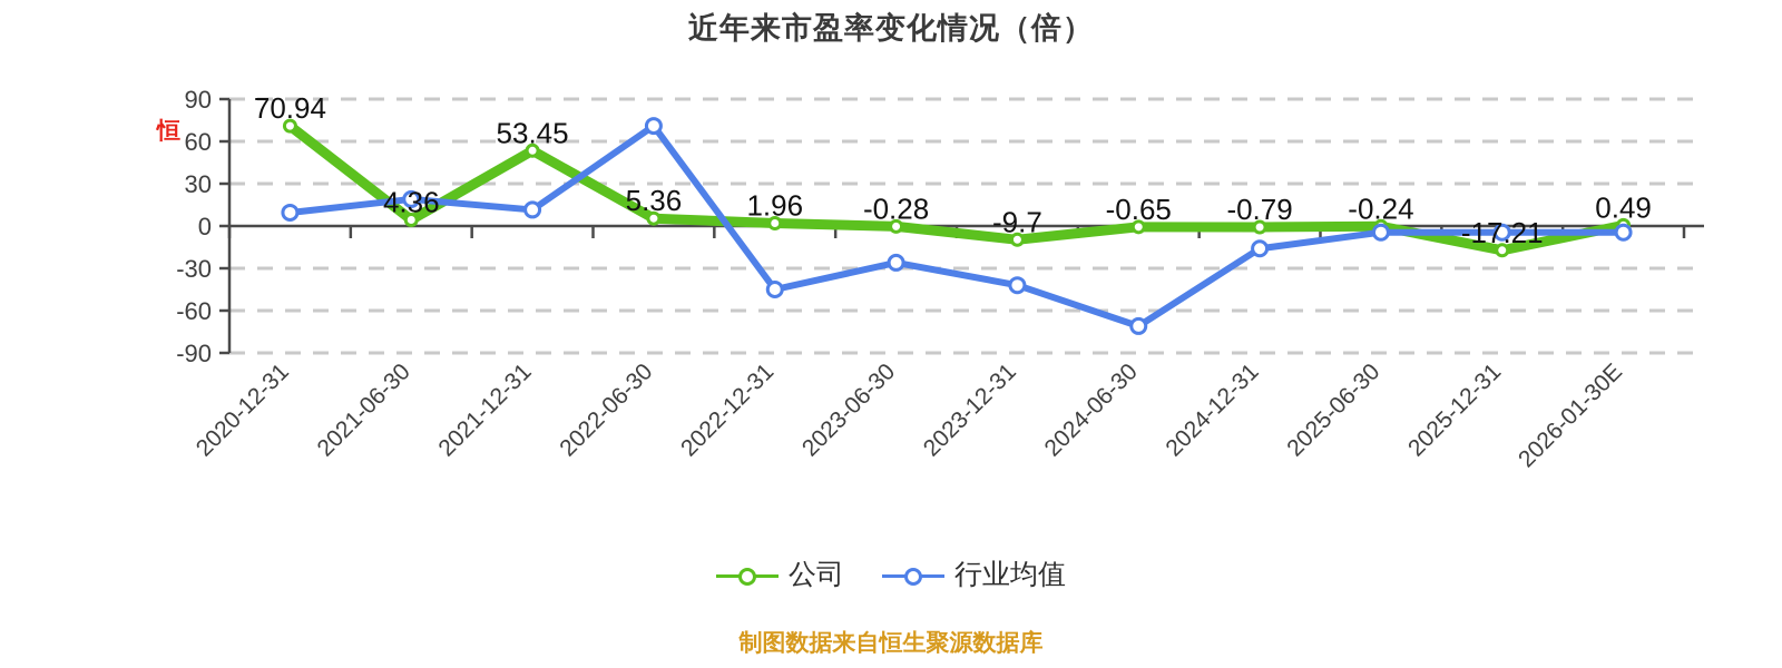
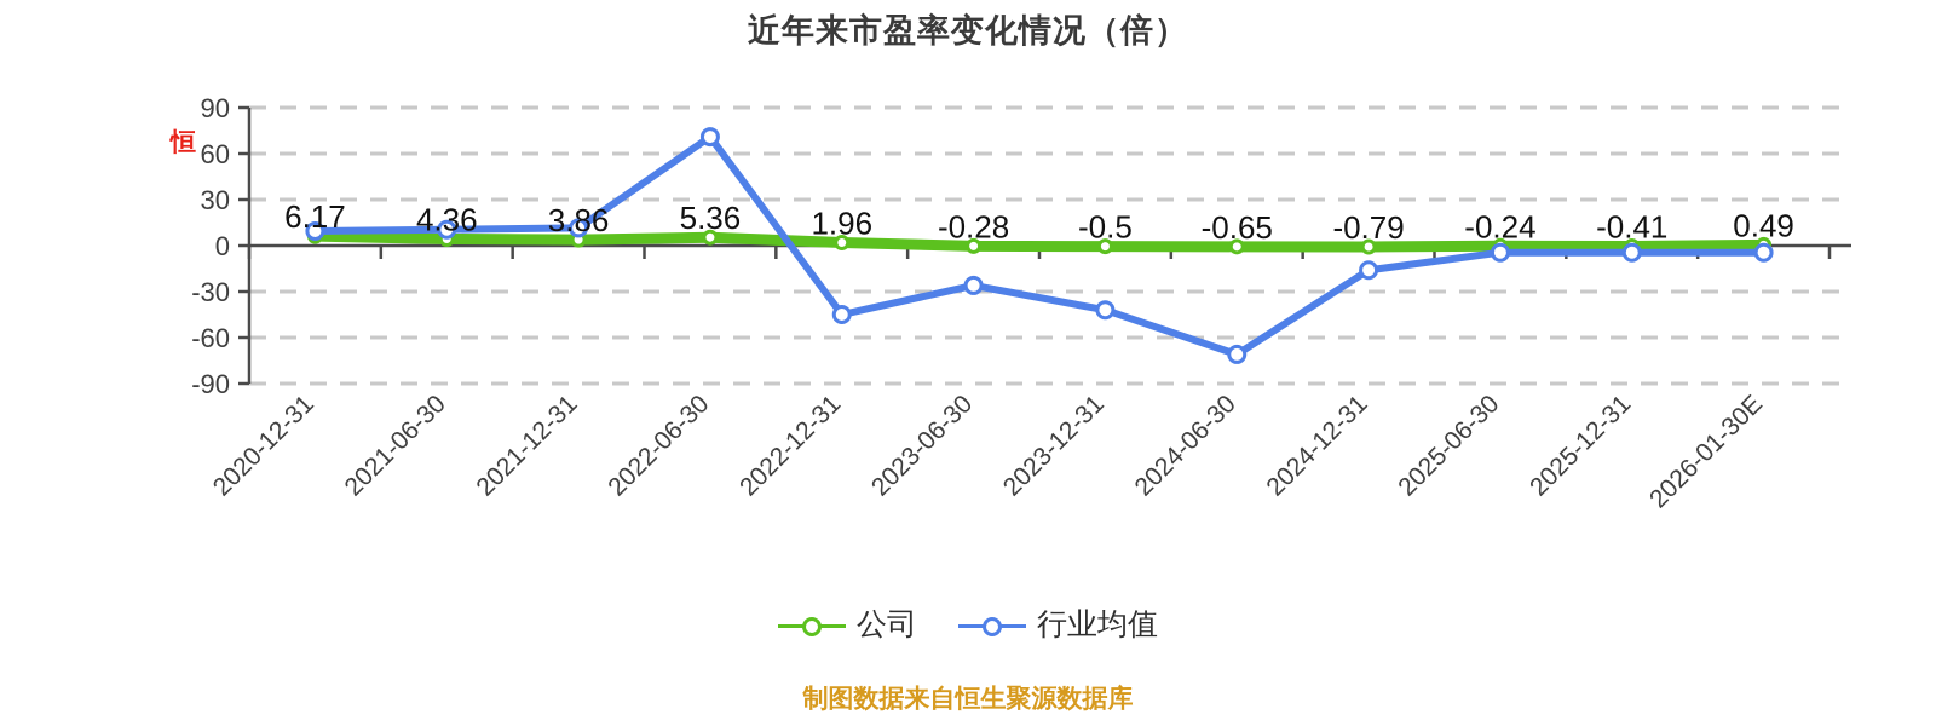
公司/2020-12-31: 70.94 -> 6.17
行业均值/2021-06-30: 19 -> 10
公司/2021-12-31: 53.45 -> 3.86
公司/2023-12-31: -9.7 -> -0.5
公司/2025-12-31: -17.21 -> -0.41
